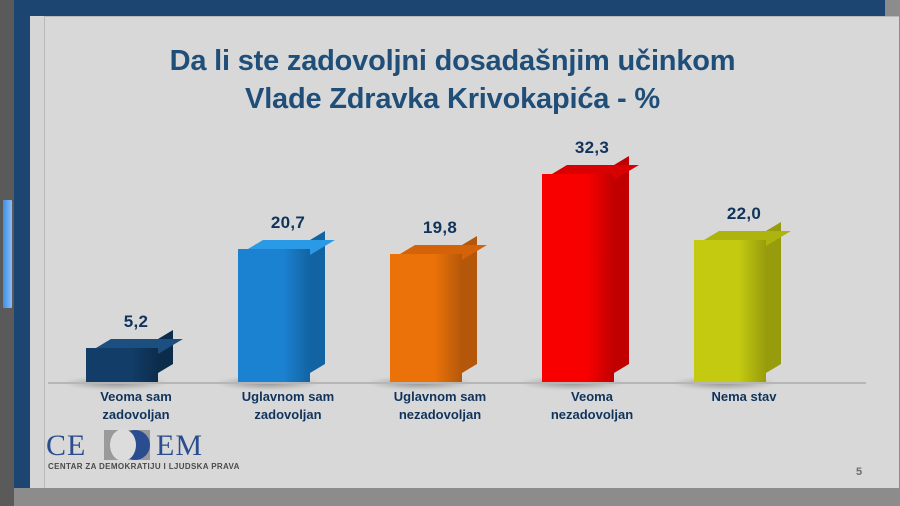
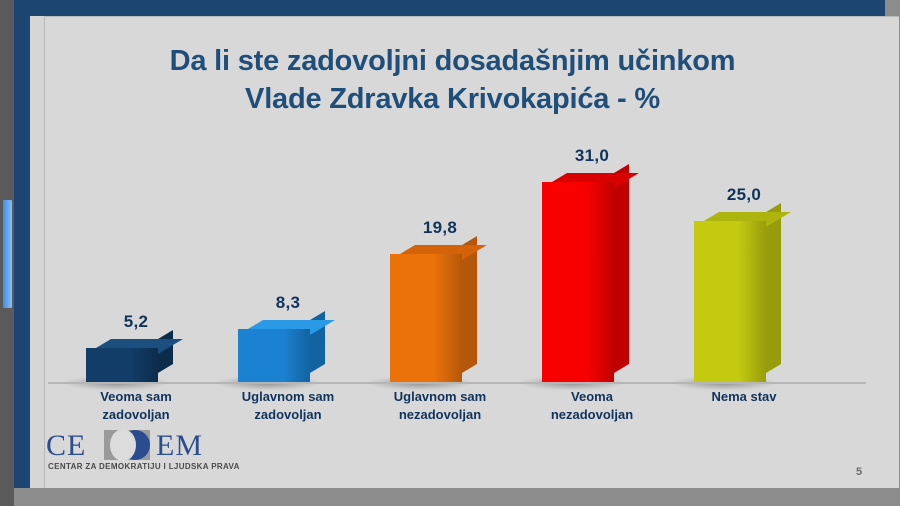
Uglavnom sam zadovoljan: 20,7 -> 8,3
Veoma nezadovoljan: 32,3 -> 31,0
Nema stav: 22,0 -> 25,0
